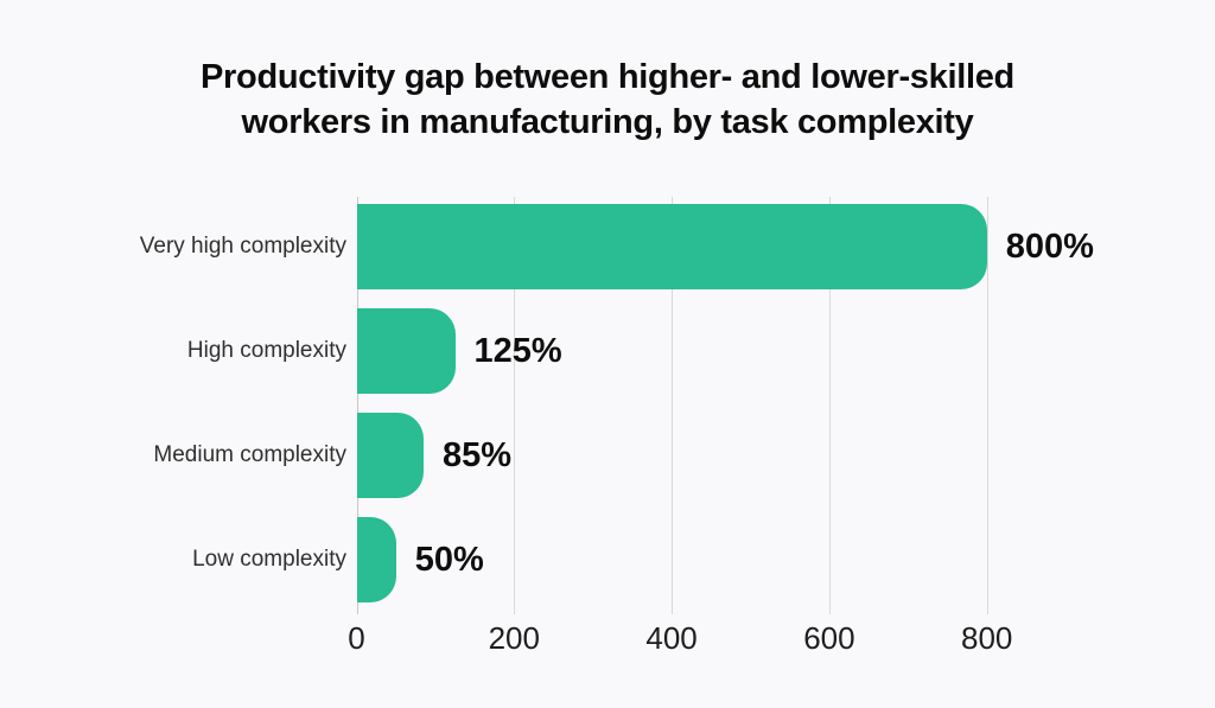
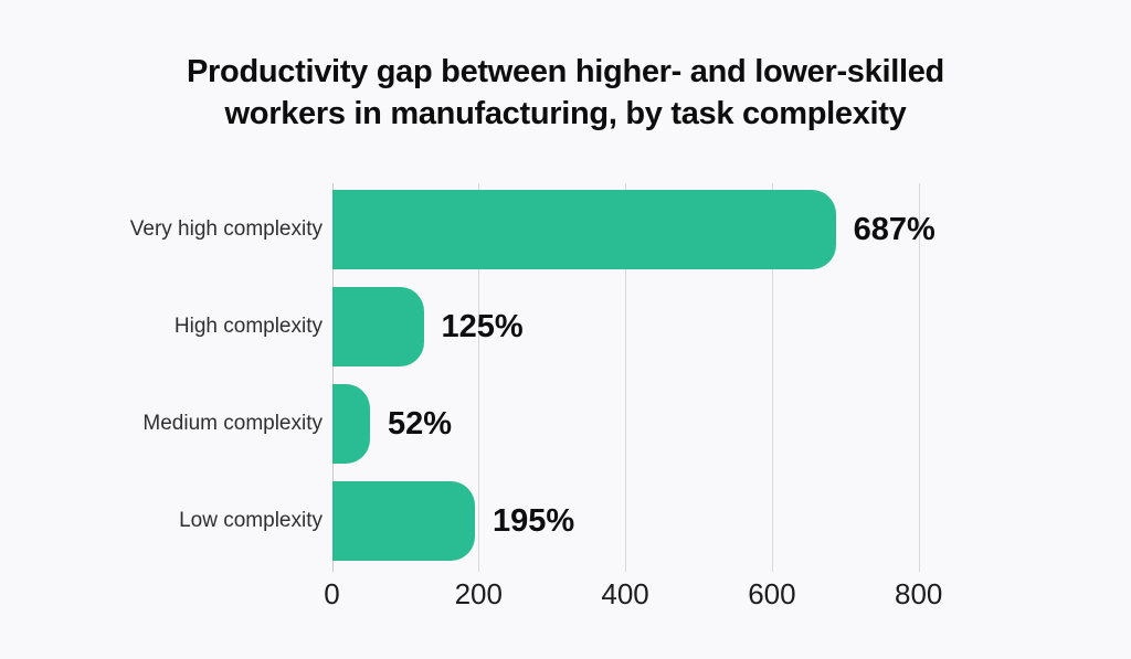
Very high complexity: 800% -> 687%
Medium complexity: 85% -> 52%
Low complexity: 50% -> 195%
